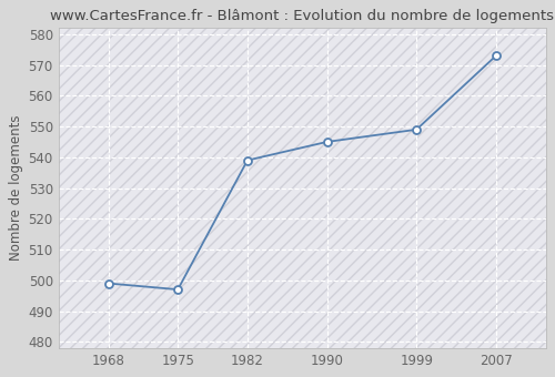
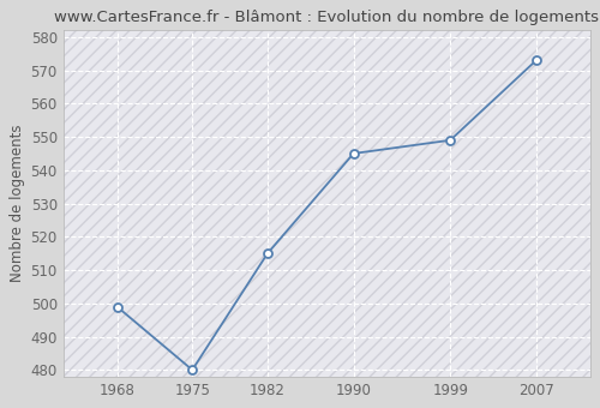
1975: 497 -> 480
1982: 539 -> 515
